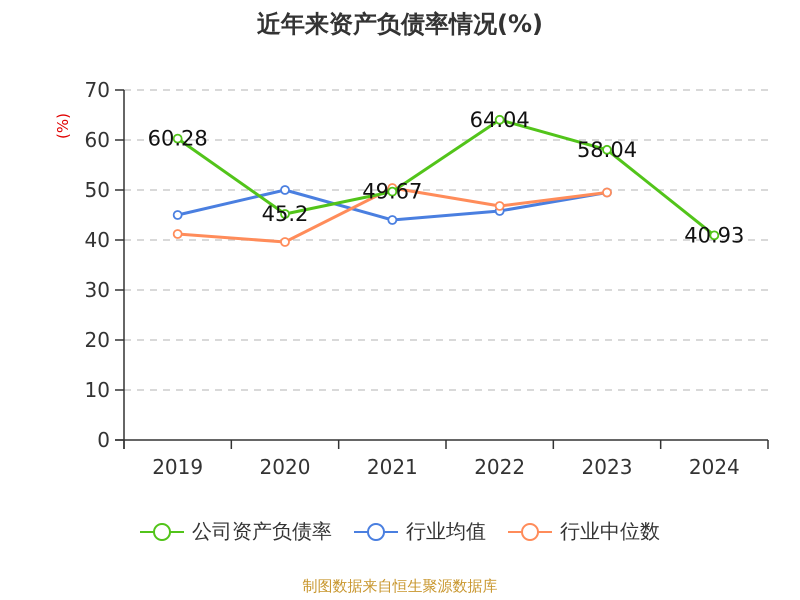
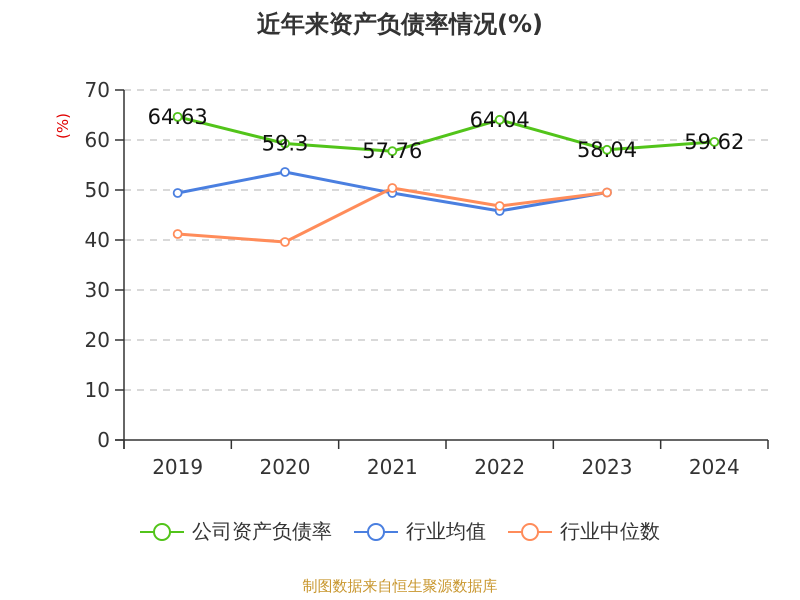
公司资产负债率/2019: 60.28 -> 64.63
行业均值/2019: 45 -> 49
公司资产负债率/2020: 45.2 -> 59.3
行业均值/2020: 50 -> 54
公司资产负债率/2021: 49.67 -> 57.76
行业均值/2021: 44 -> 49
公司资产负债率/2024: 40.93 -> 59.62
